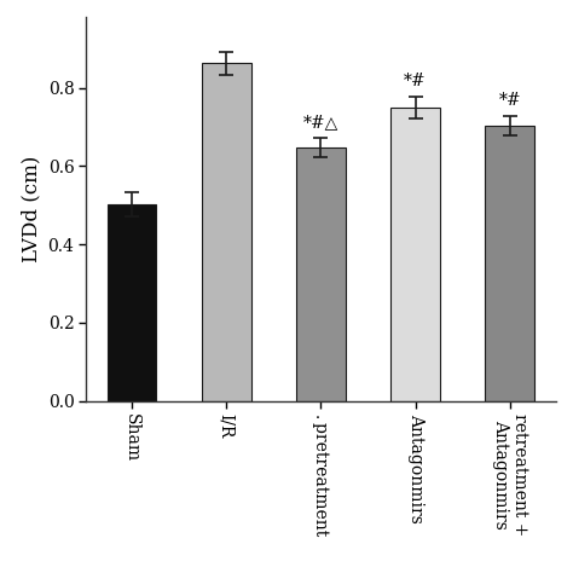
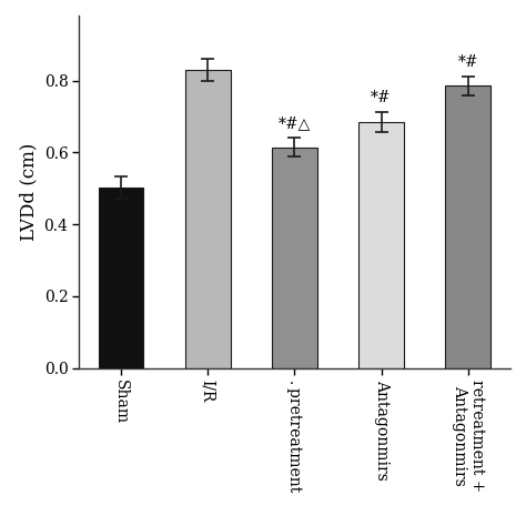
I/R: 0.862 -> 0.830
. pretreatment: 0.648 -> 0.615
Antagonmirs: 0.750 -> 0.685
retreatment + Antagonmirs: 0.702 -> 0.785
